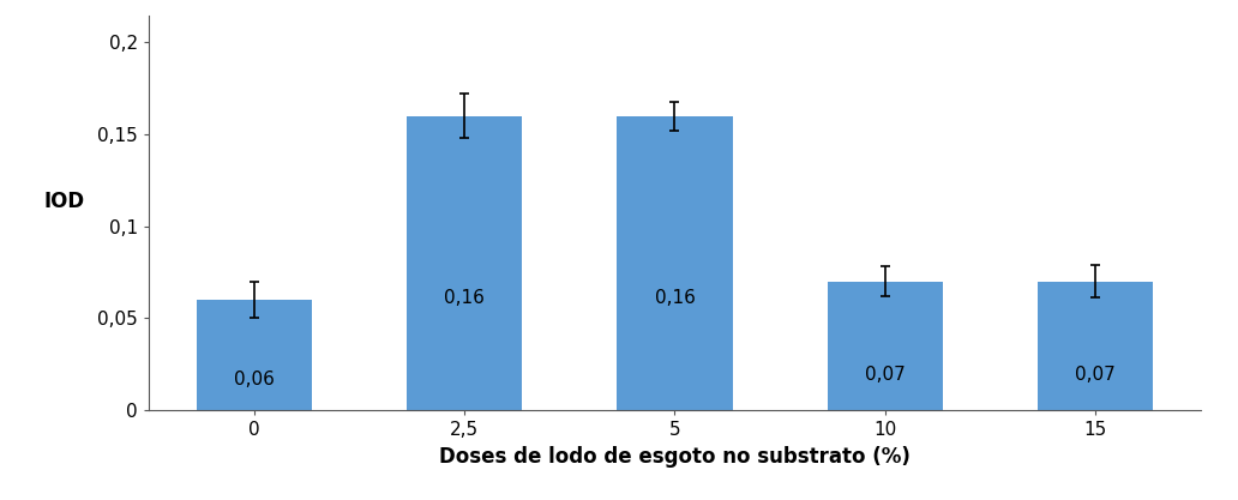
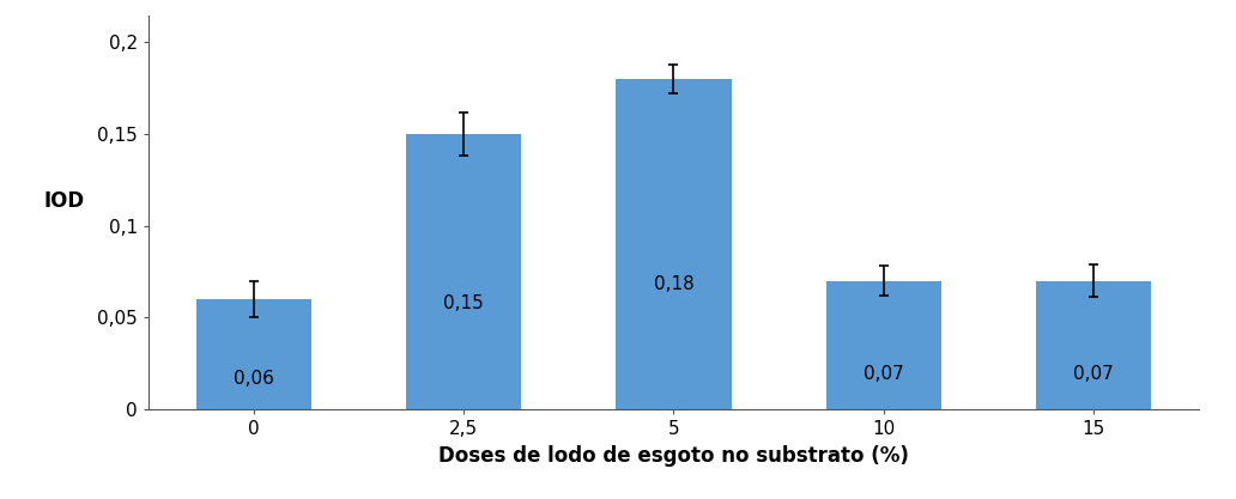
2,5: 0,16 -> 0,15
5: 0,16 -> 0,18
